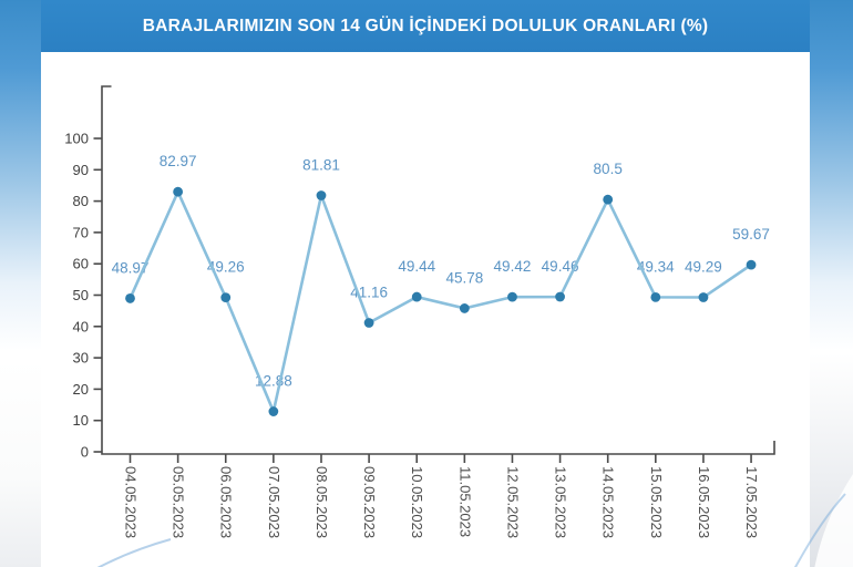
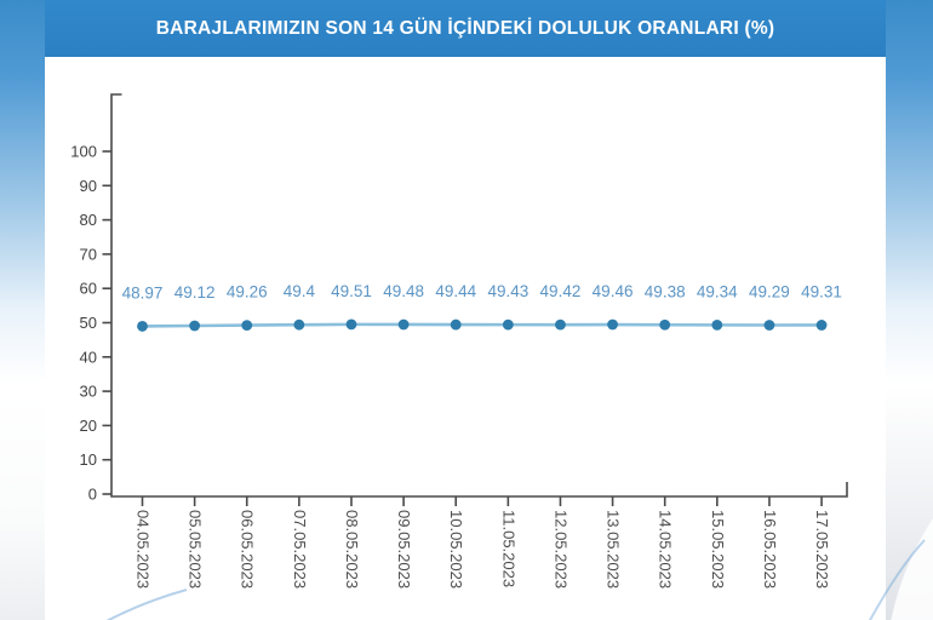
05.05.2023: 82.97 -> 49.12
07.05.2023: 12.88 -> 49.4
08.05.2023: 81.81 -> 49.51
09.05.2023: 41.16 -> 49.48
11.05.2023: 45.78 -> 49.43
14.05.2023: 80.5 -> 49.38
17.05.2023: 59.67 -> 49.31
